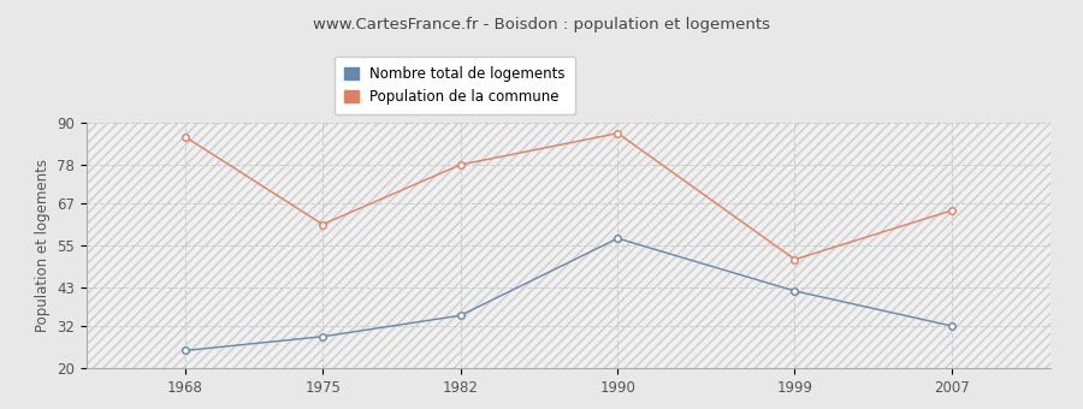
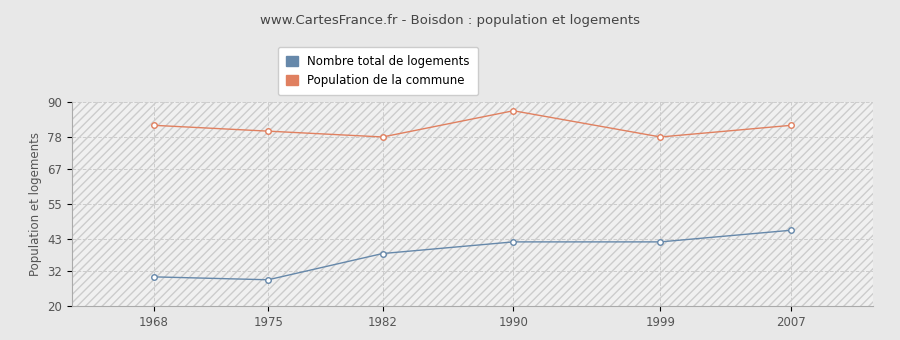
Nombre total de logements/1968: 25 -> 30
Population de la commune/1968: 86 -> 82
Population de la commune/1975: 61 -> 80
Nombre total de logements/1982: 35 -> 38
Nombre total de logements/1990: 57 -> 42
Population de la commune/1999: 51 -> 78
Nombre total de logements/2007: 32 -> 46
Population de la commune/2007: 65 -> 82
